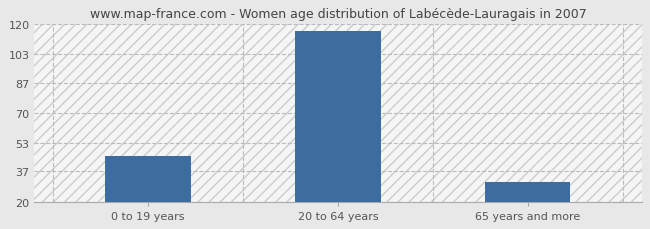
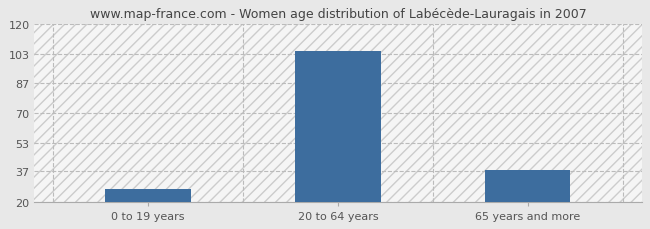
0 to 19 years: 46 -> 27
20 to 64 years: 116 -> 105
65 years and more: 31 -> 38
